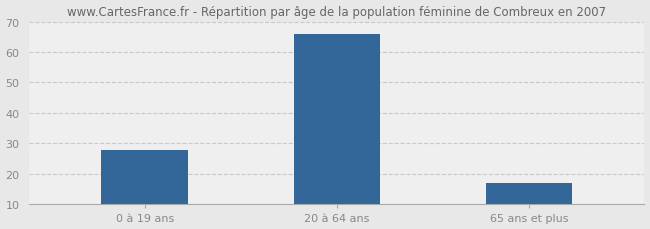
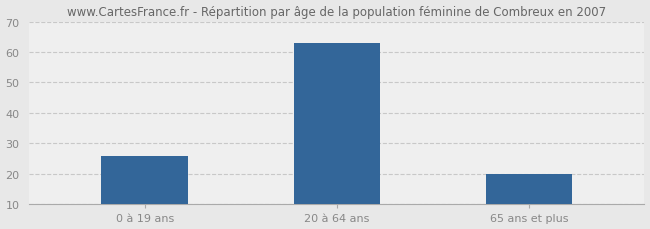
0 à 19 ans: 28 -> 26
20 à 64 ans: 66 -> 63
65 ans et plus: 17 -> 20
